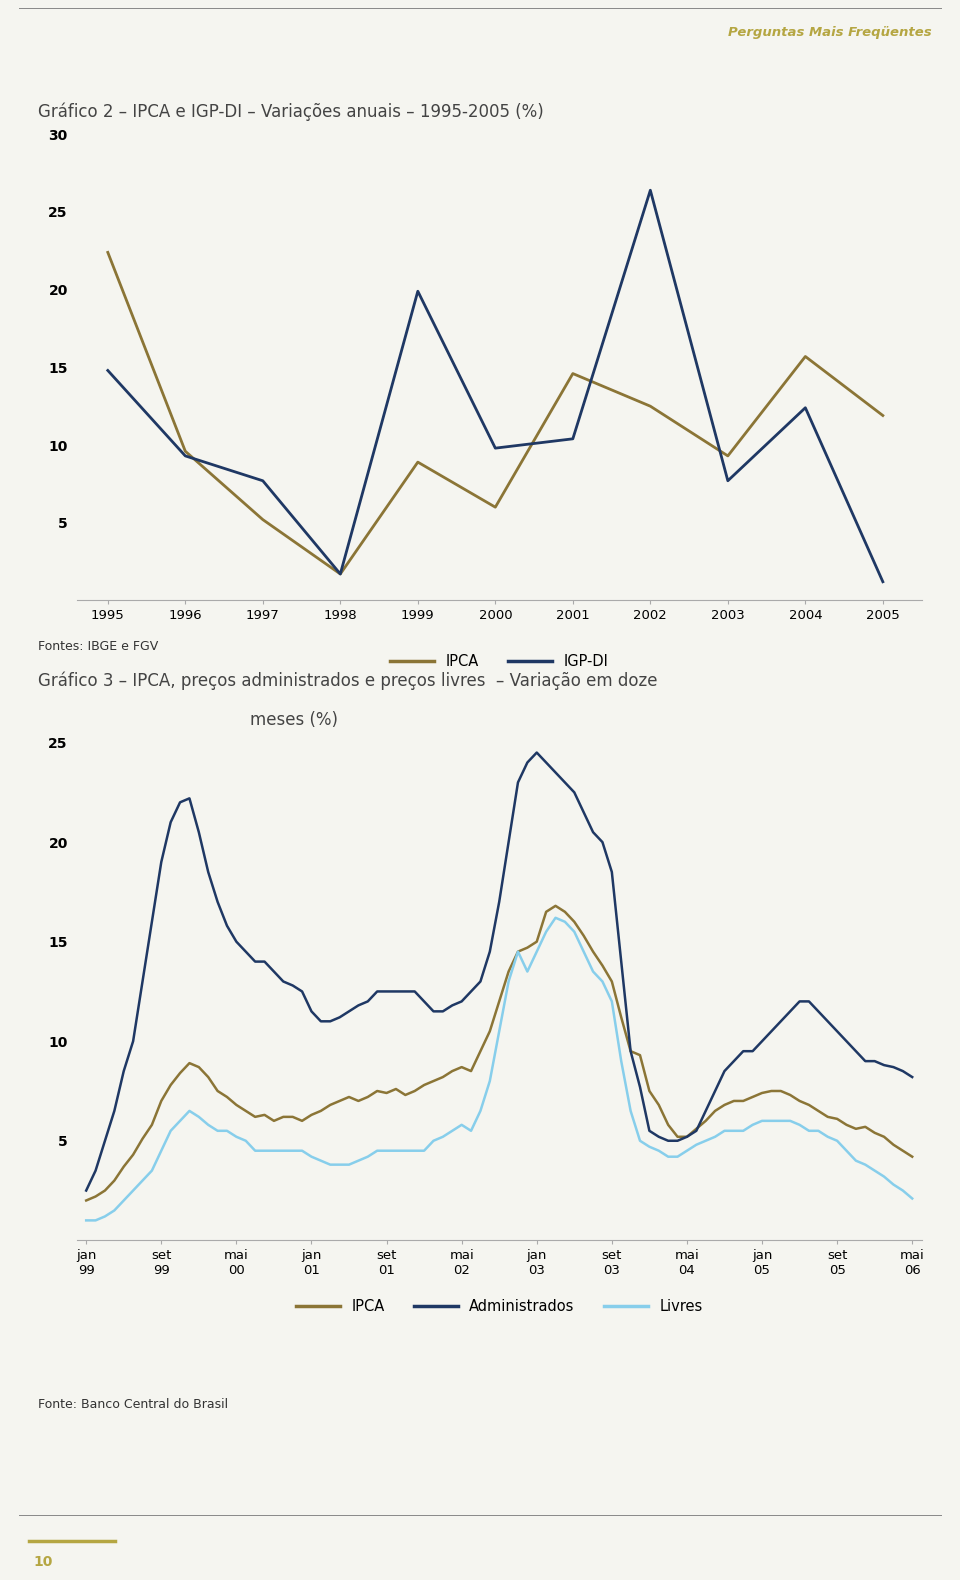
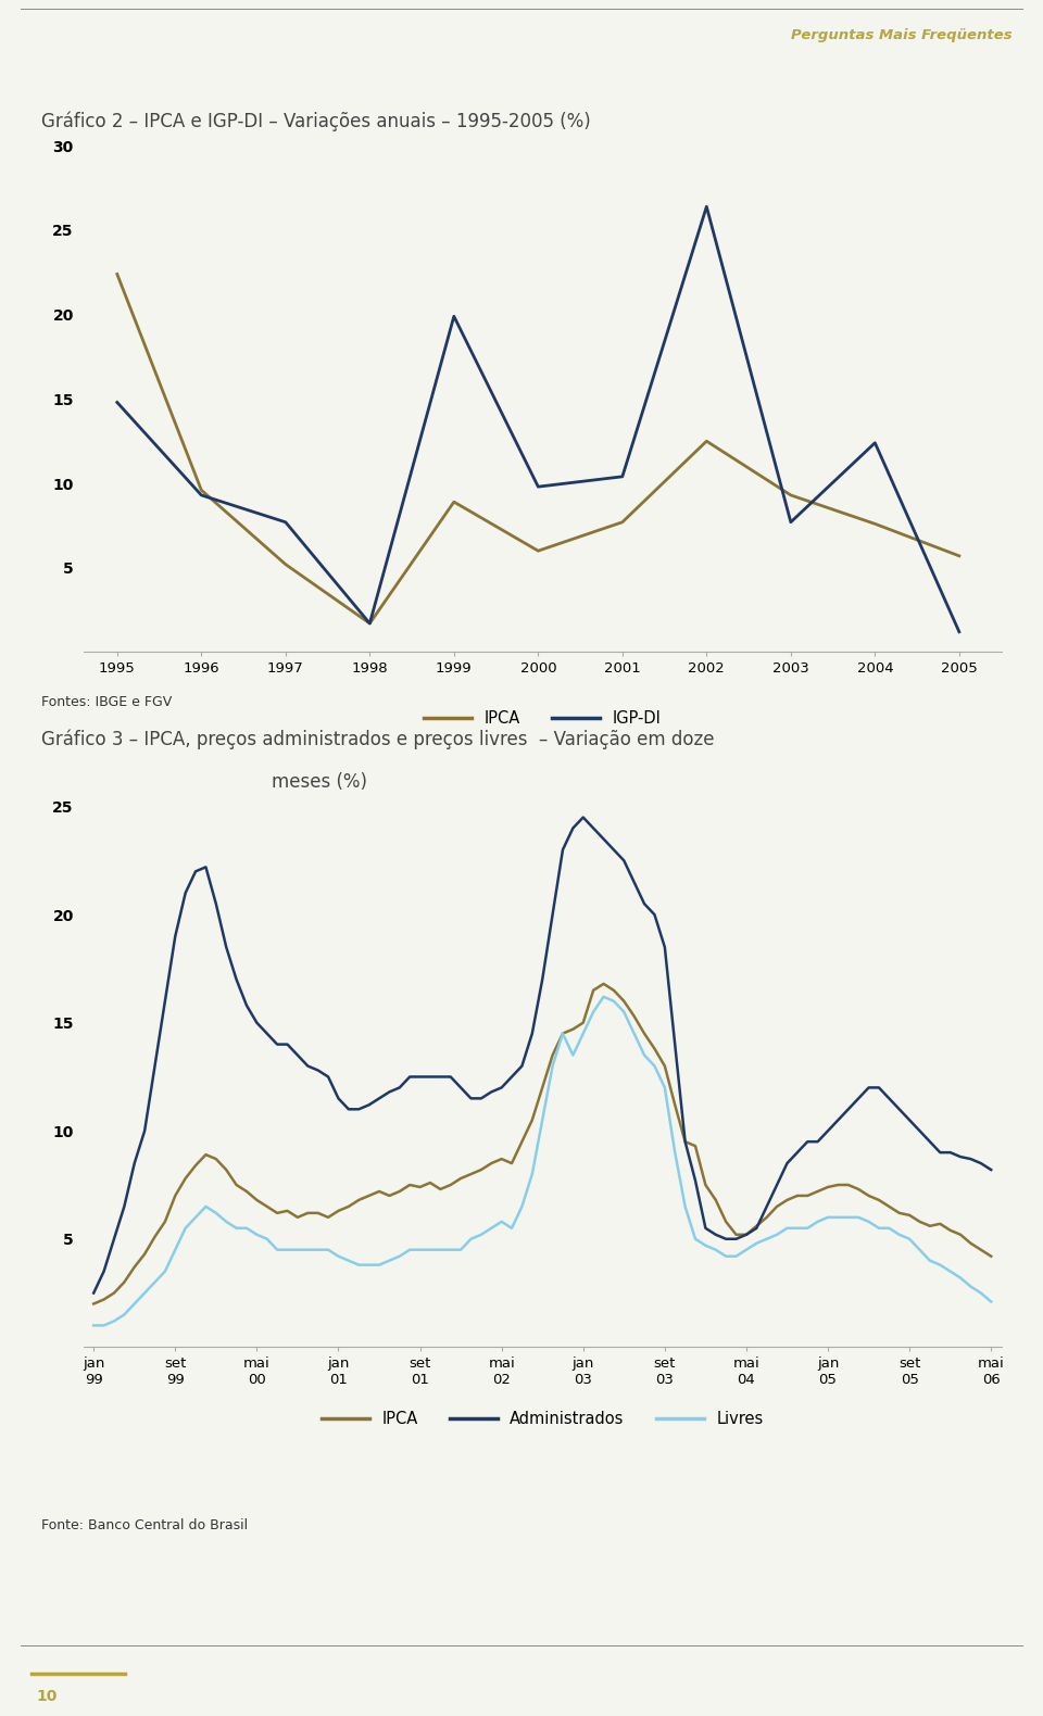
IPCA/2001: 14.6 -> 7.7
IPCA/2004: 15.7 -> 7.6
IPCA/2005: 11.9 -> 5.7
